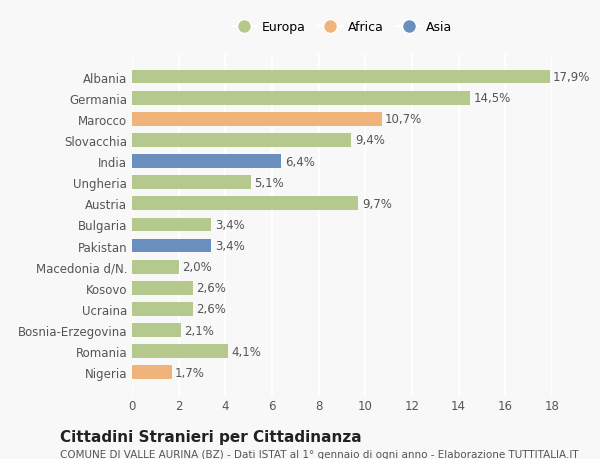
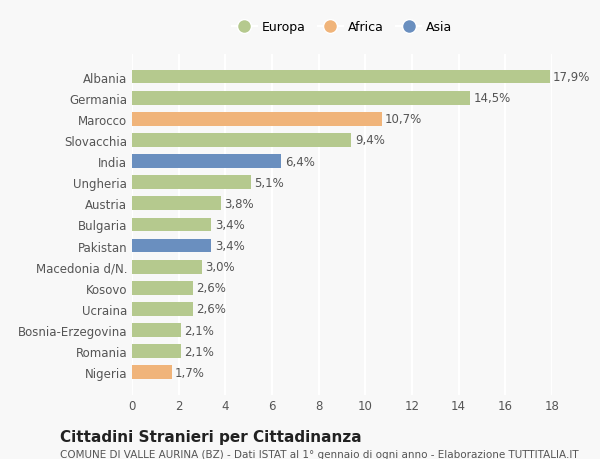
Austria: 9,7% -> 3,8%
Macedonia d/N.: 2,0% -> 3,0%
Romania: 4,1% -> 2,1%
